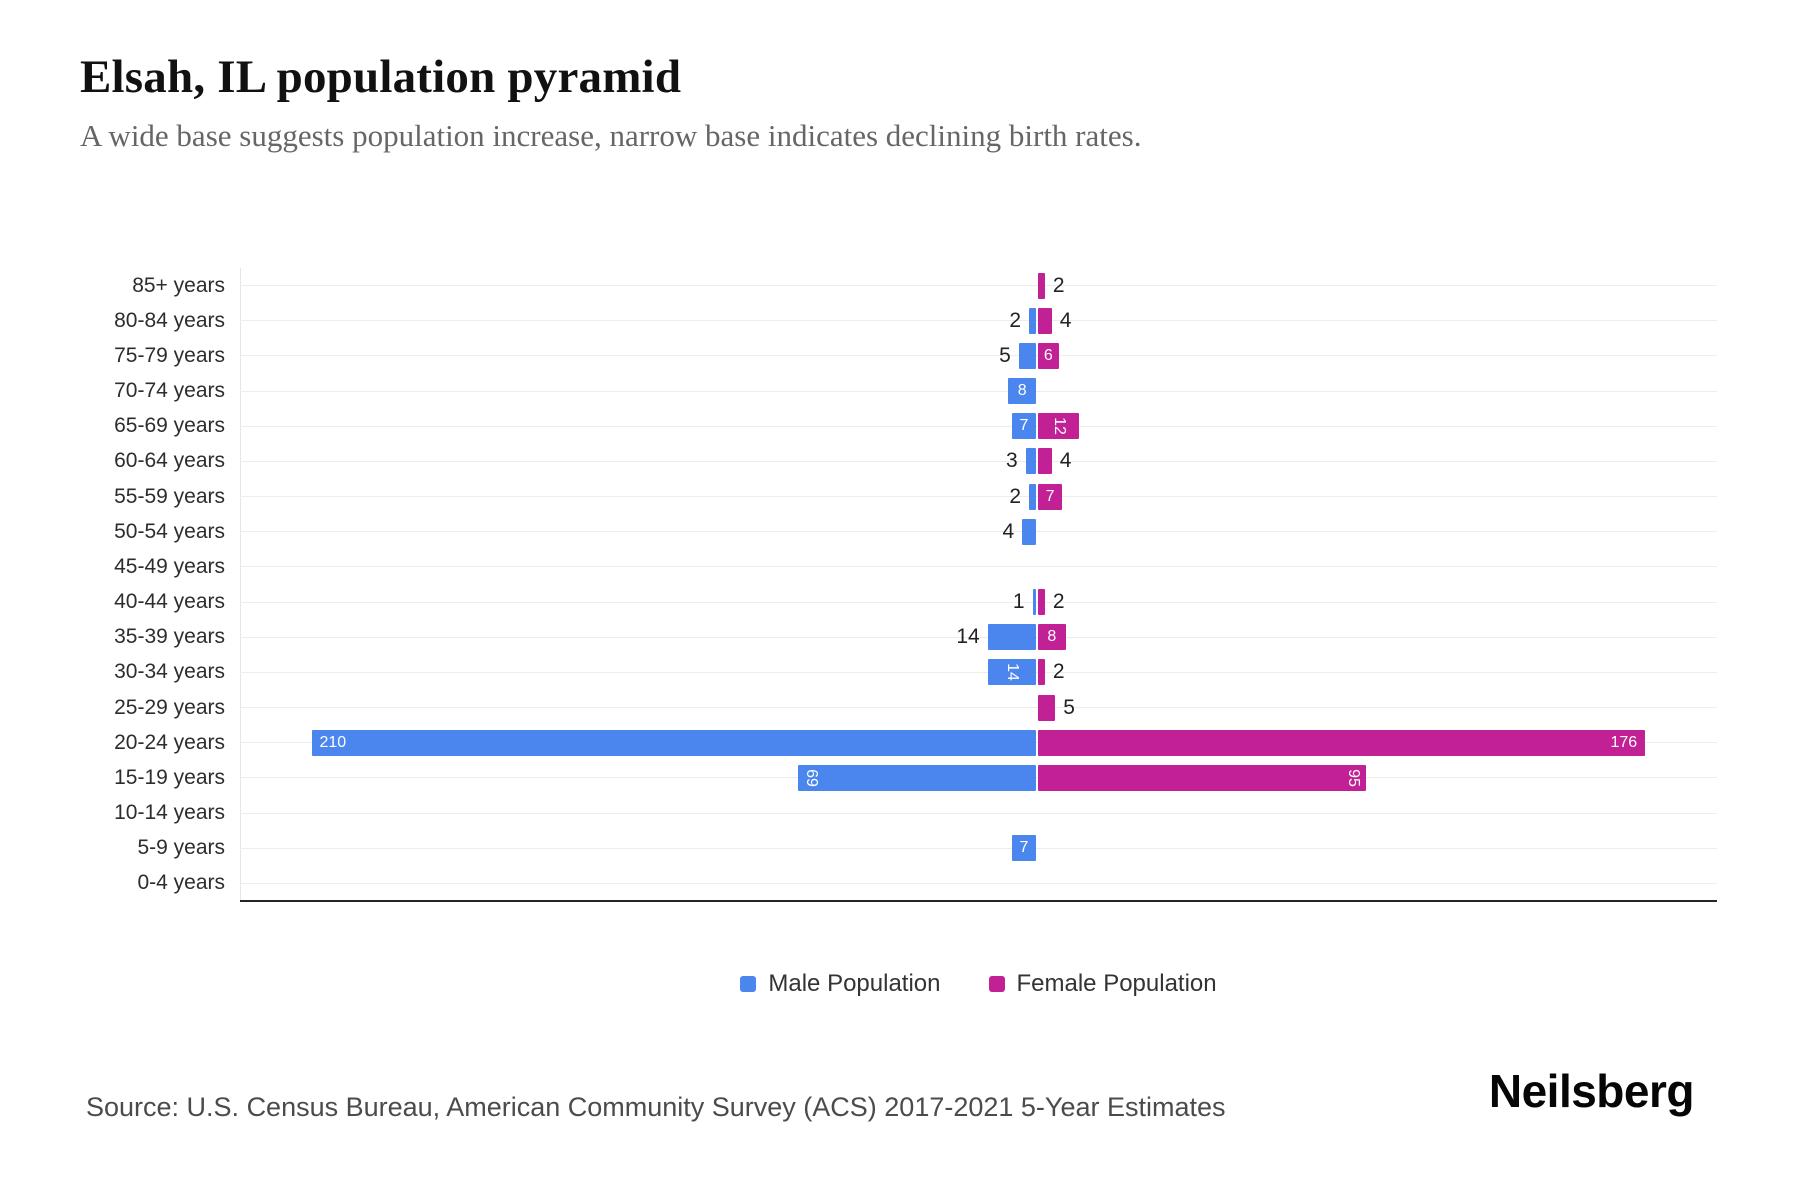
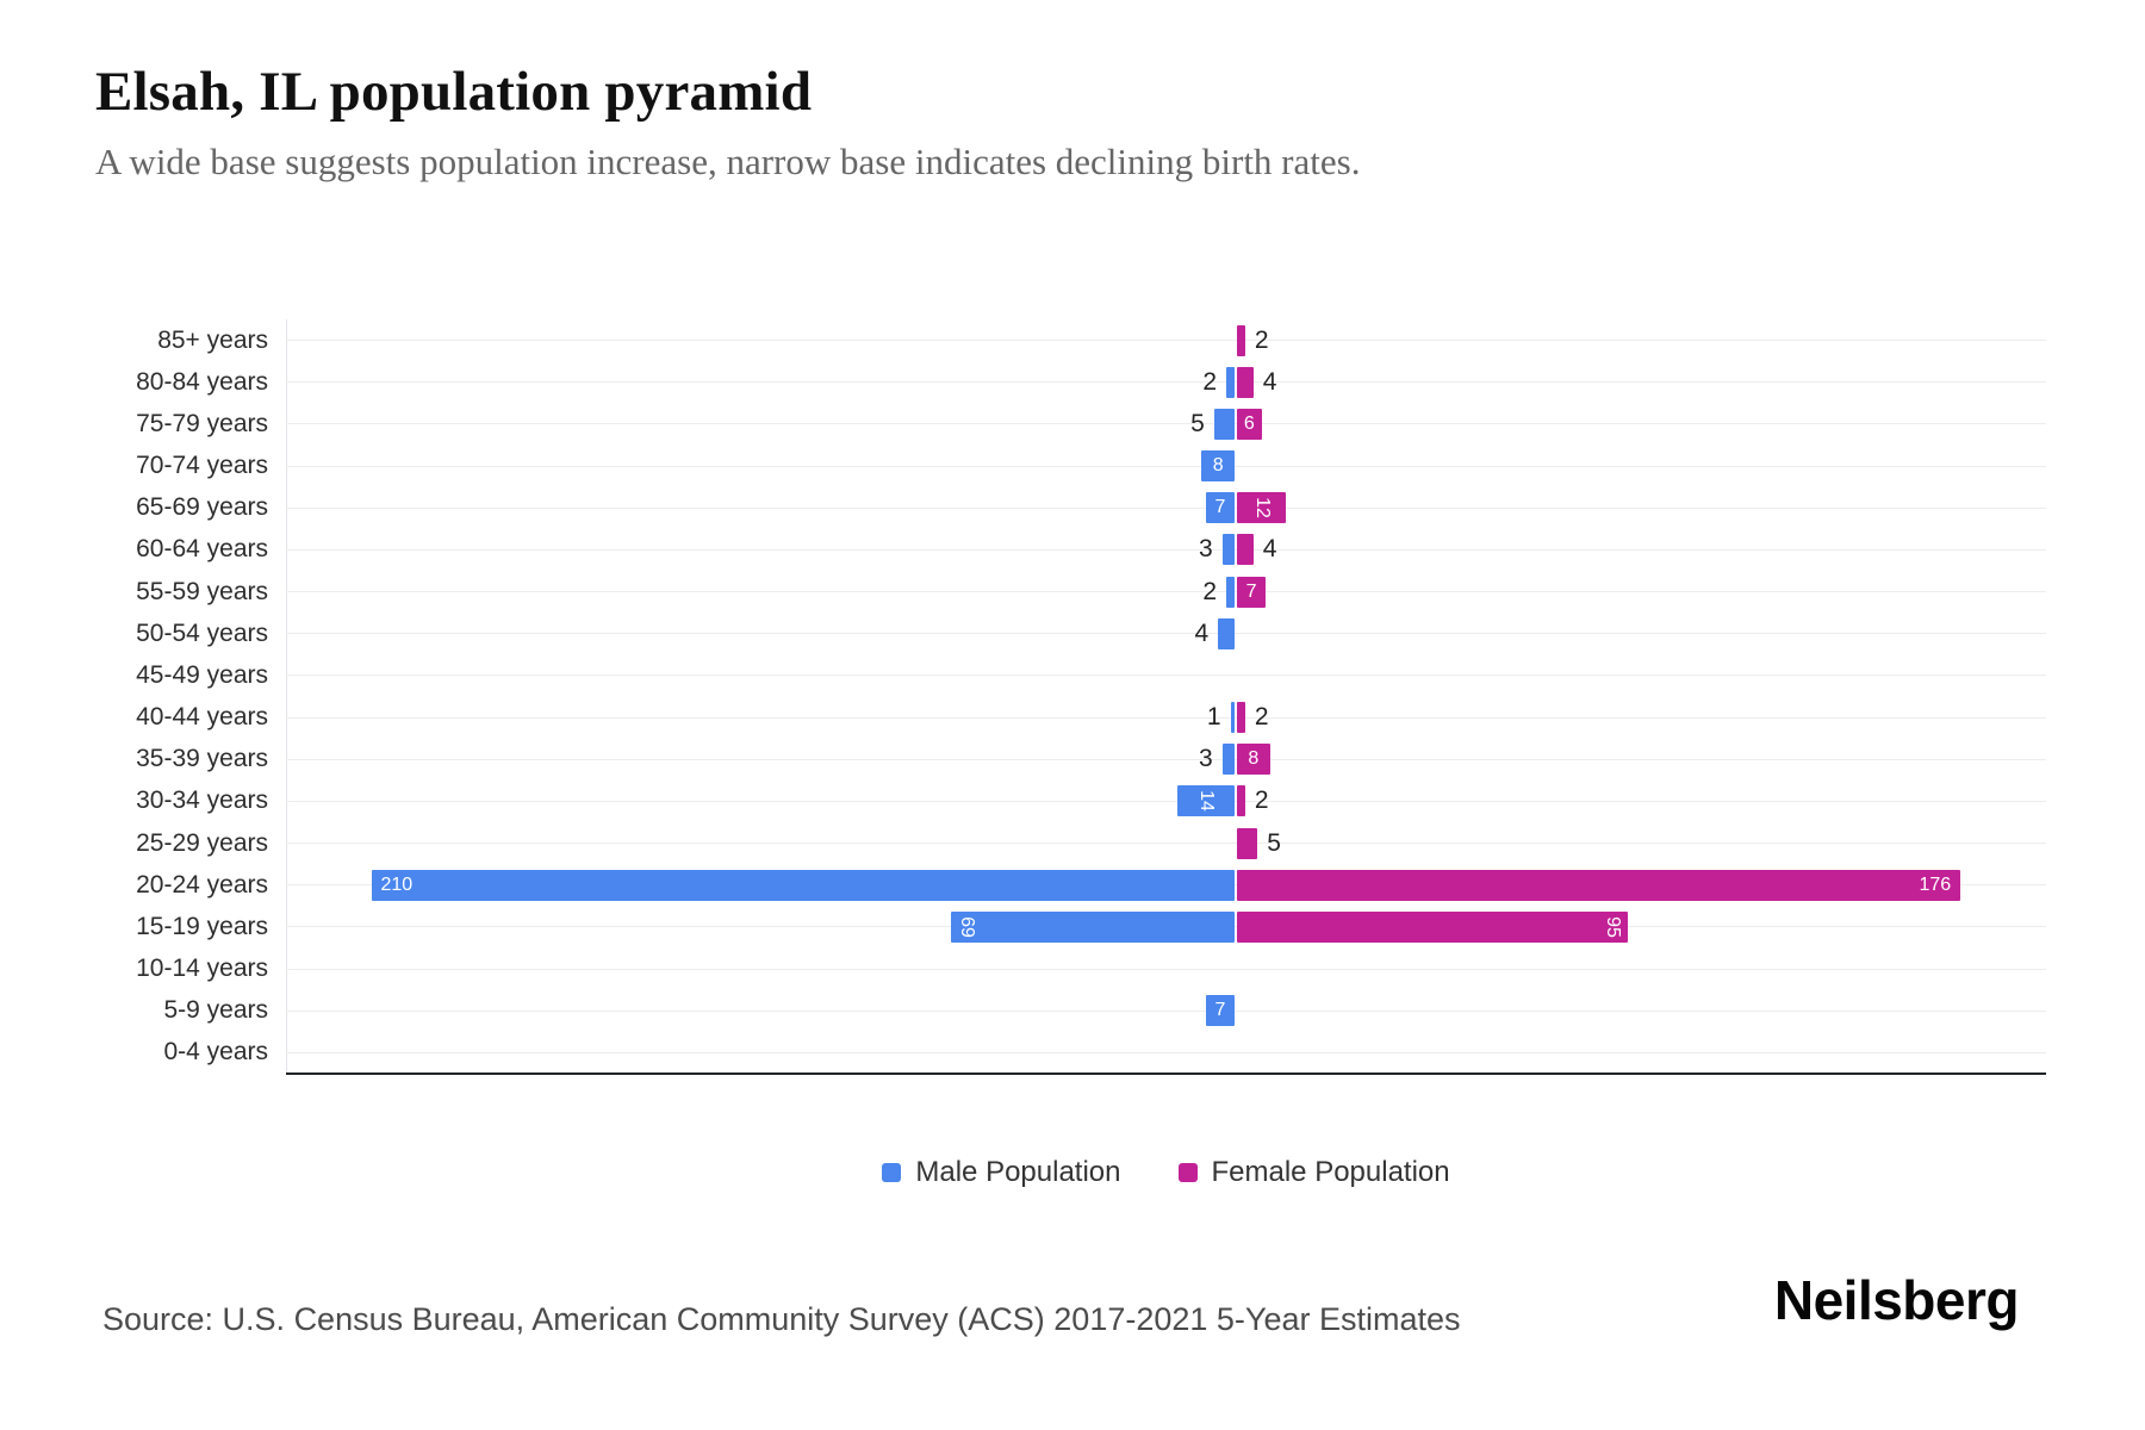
Male Population/35-39 years: 14 -> 3
